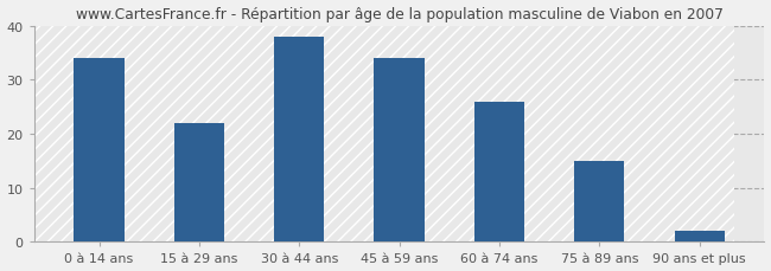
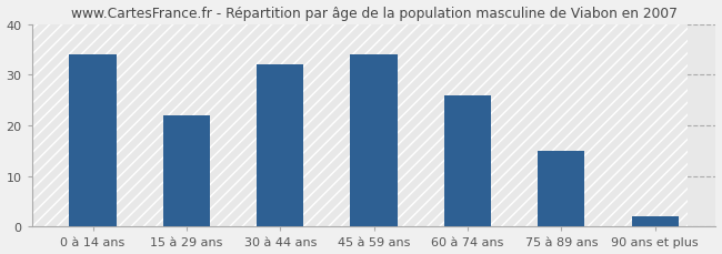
30 à 44 ans: 38 -> 32
